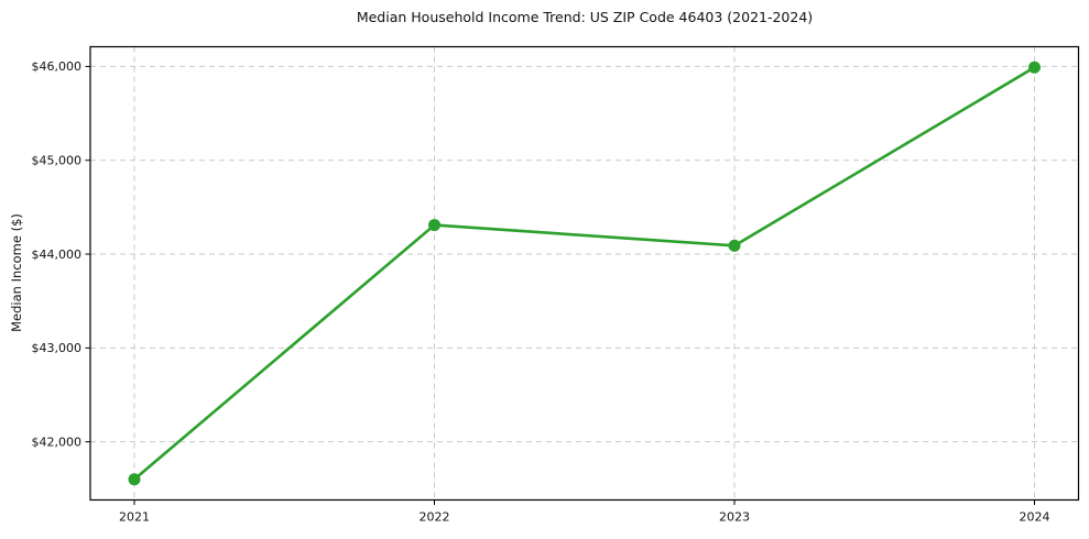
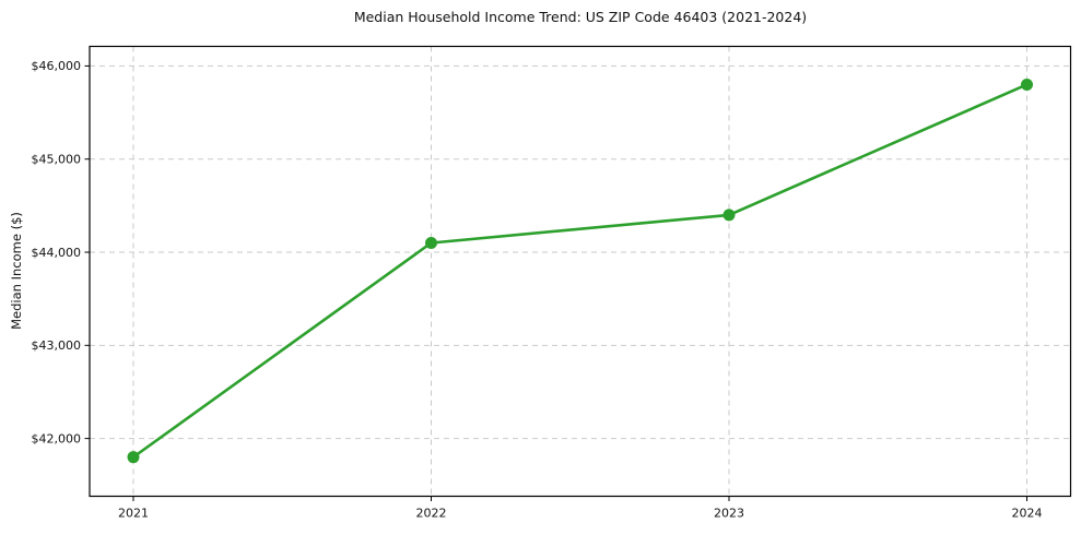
2021: $41600 -> $41800
2022: $44300 -> $44100
2023: $44100 -> $44400
2024: $46000 -> $45800
